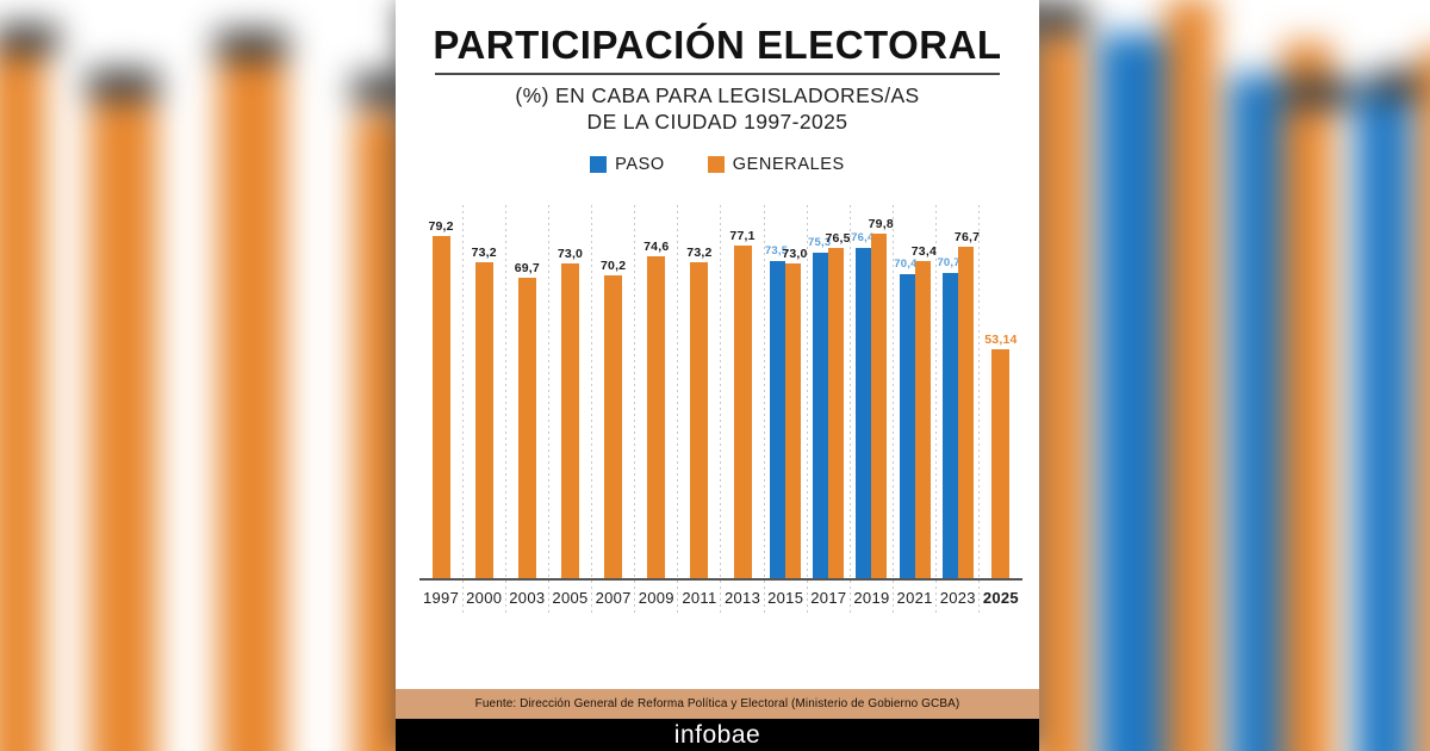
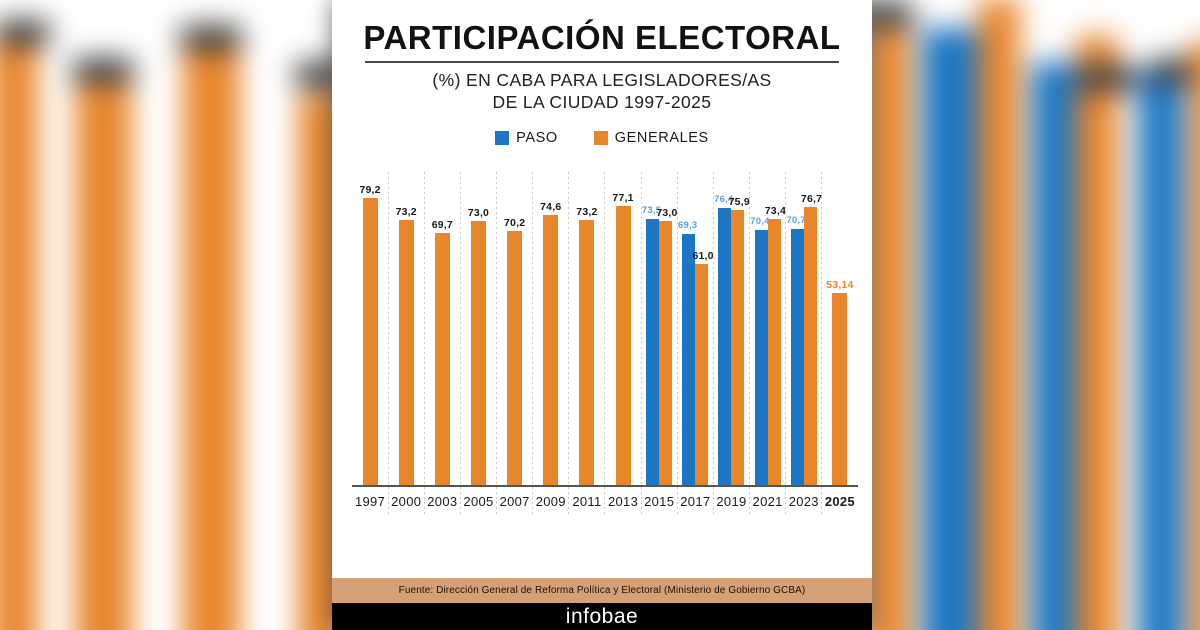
PASO/2017: 75,3 -> 69,3
GENERALES/2017: 76,5 -> 61,0
GENERALES/2019: 79,8 -> 75,9
